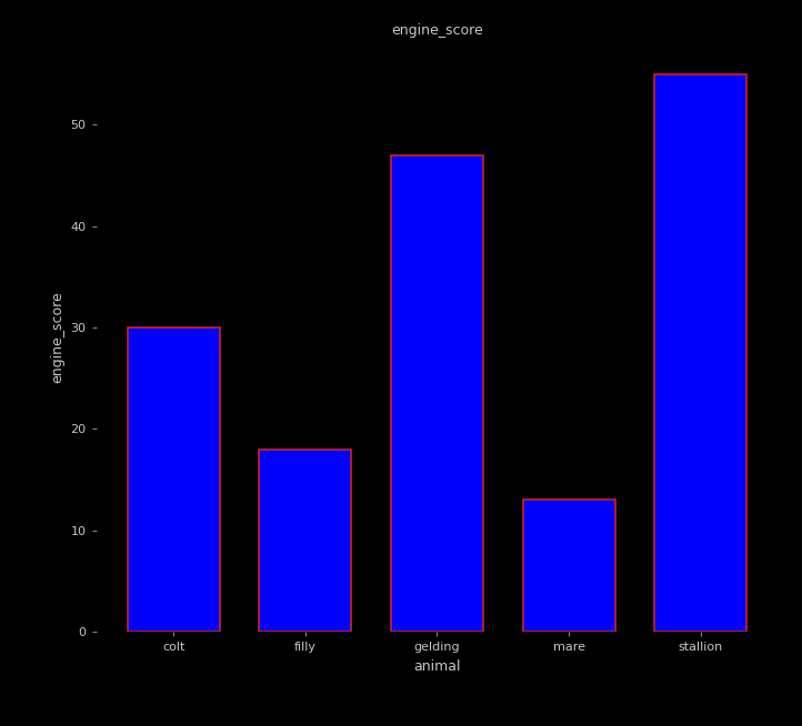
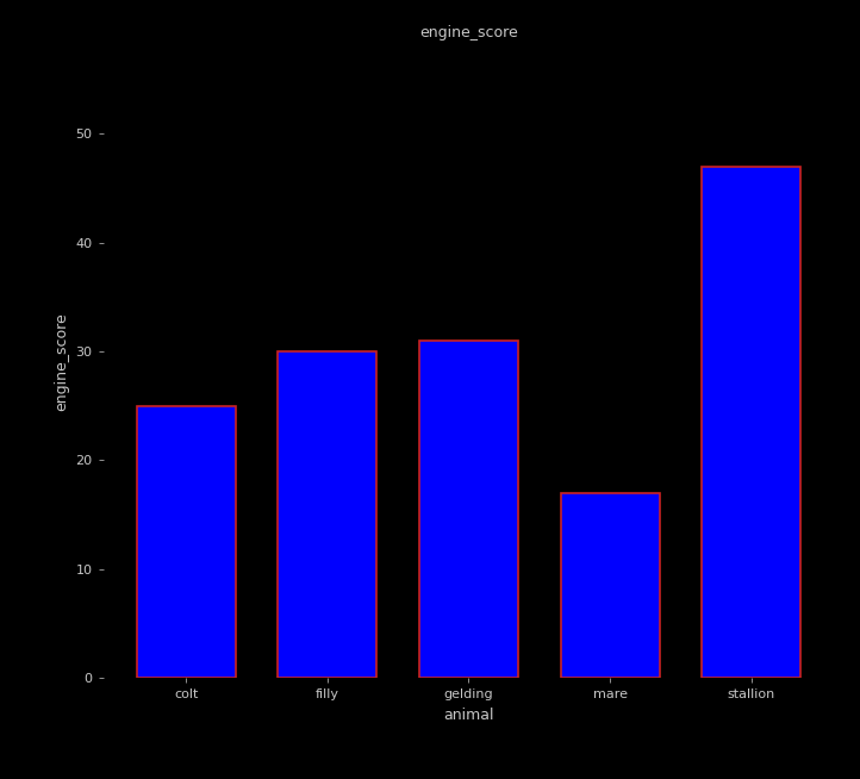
colt: 30 -> 25
filly: 18 -> 30
gelding: 47 -> 31
mare: 13 -> 17
stallion: 55 -> 47
